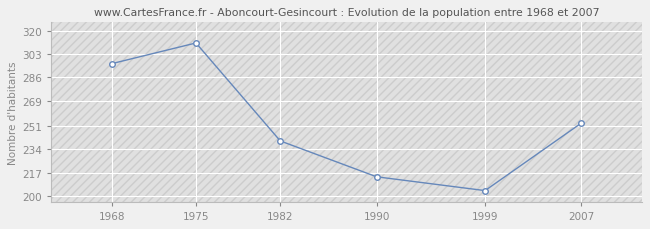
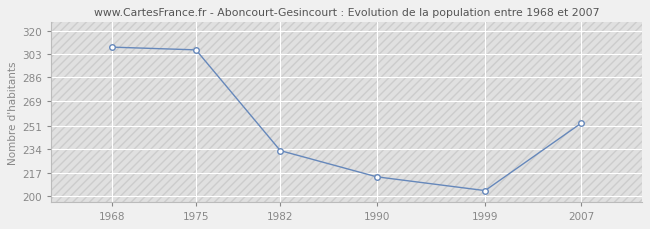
1968: 296 -> 308
1975: 311 -> 306
1982: 240 -> 233
